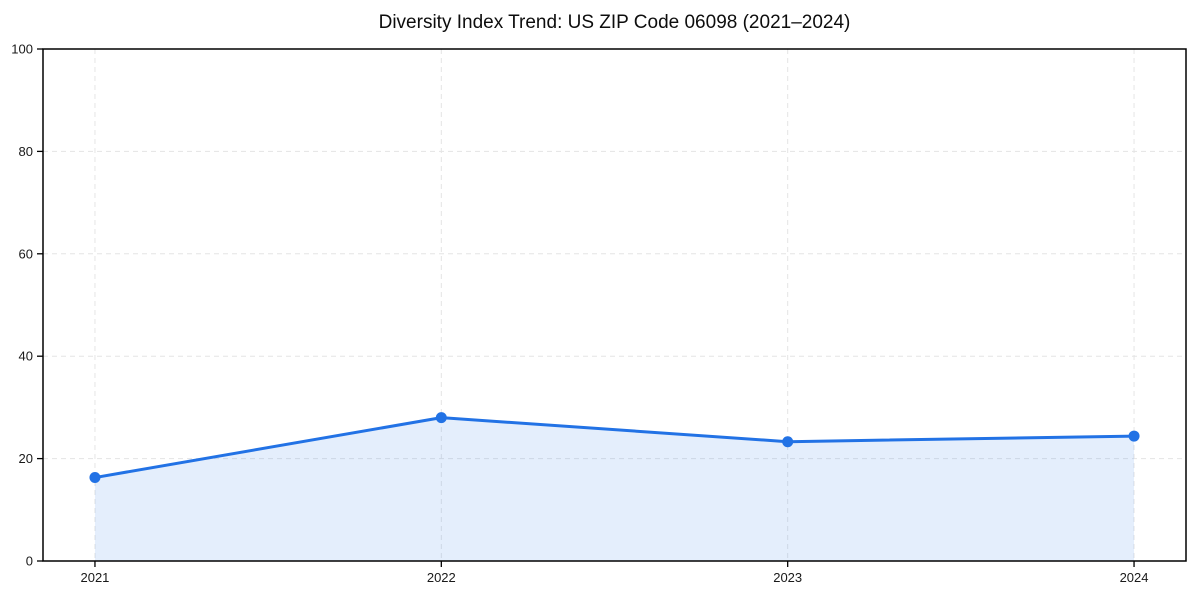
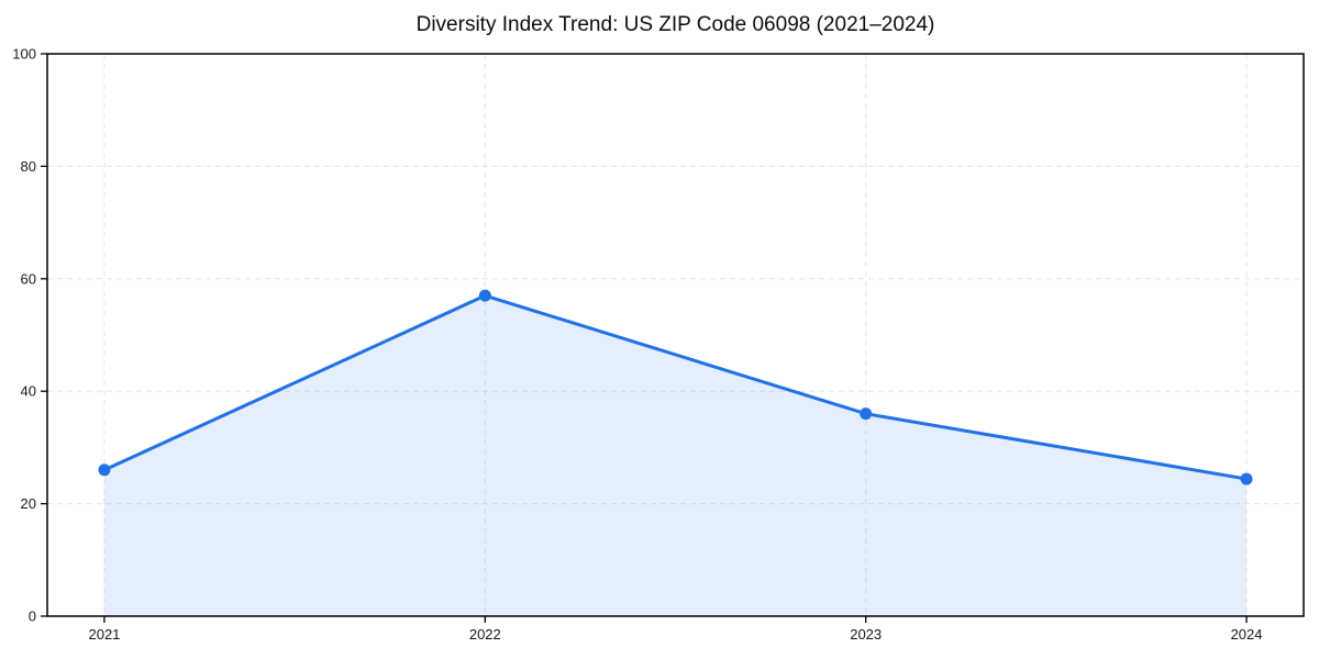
2021: 16 -> 26
2022: 28 -> 57
2023: 23 -> 36
